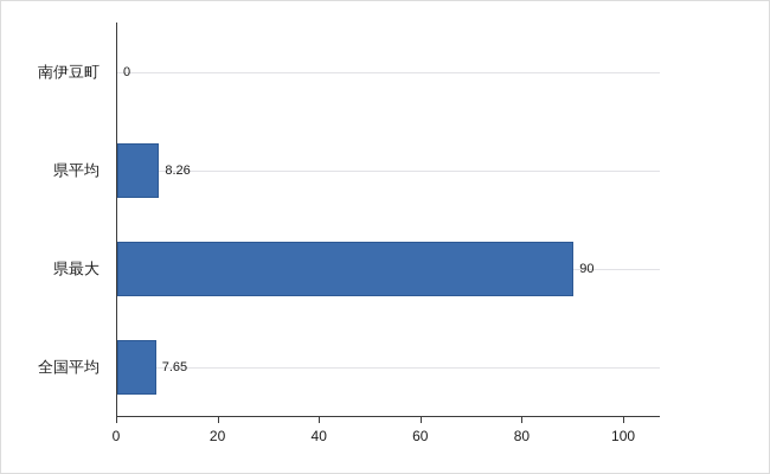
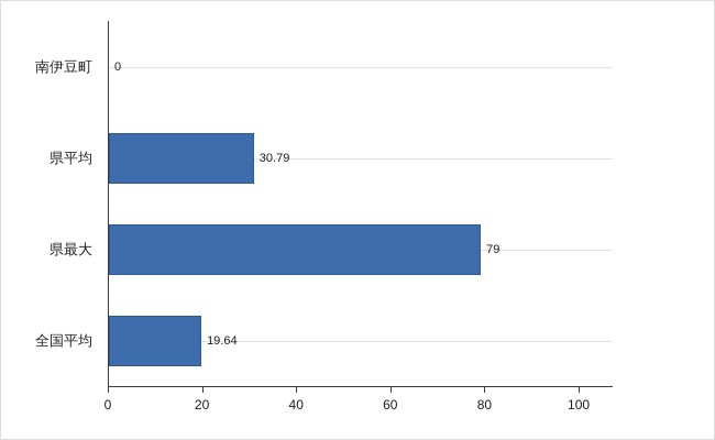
県平均: 8.26 -> 30.79
県最大: 90 -> 79
全国平均: 7.65 -> 19.64
